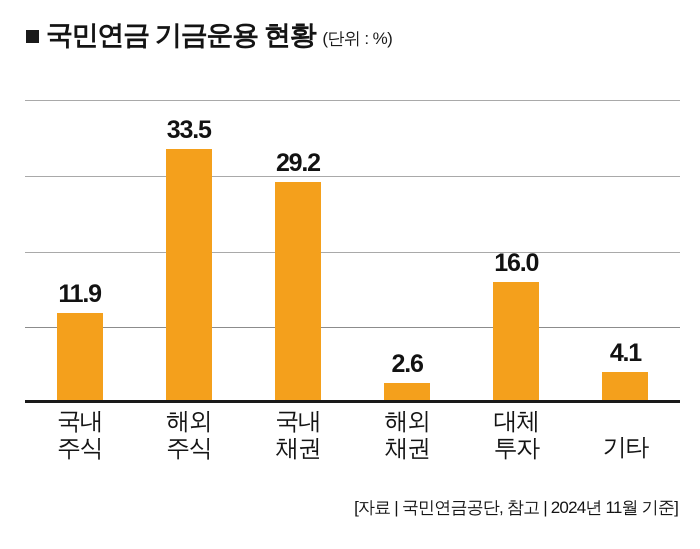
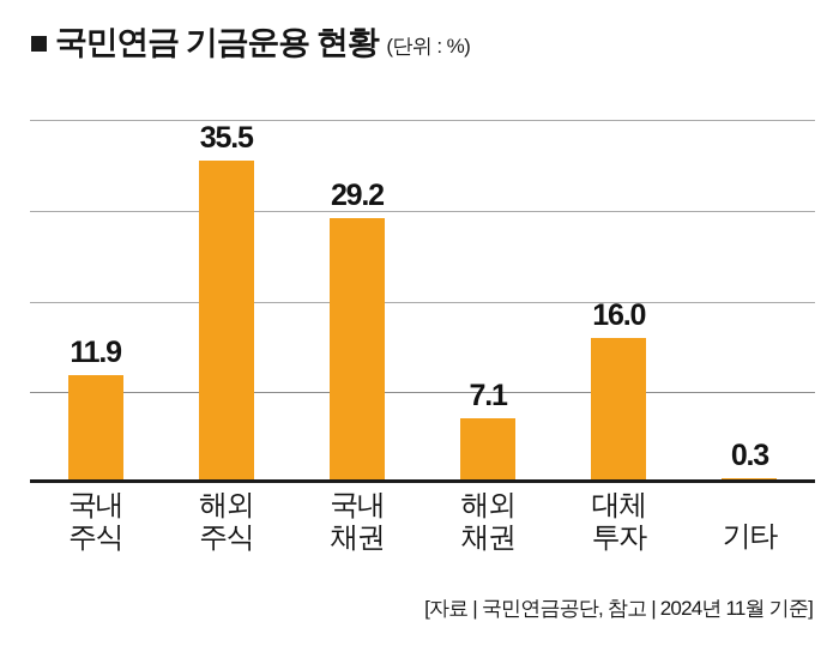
해외 주식: 33.5 -> 35.5
해외 채권: 2.6 -> 7.1
기타: 4.1 -> 0.3
